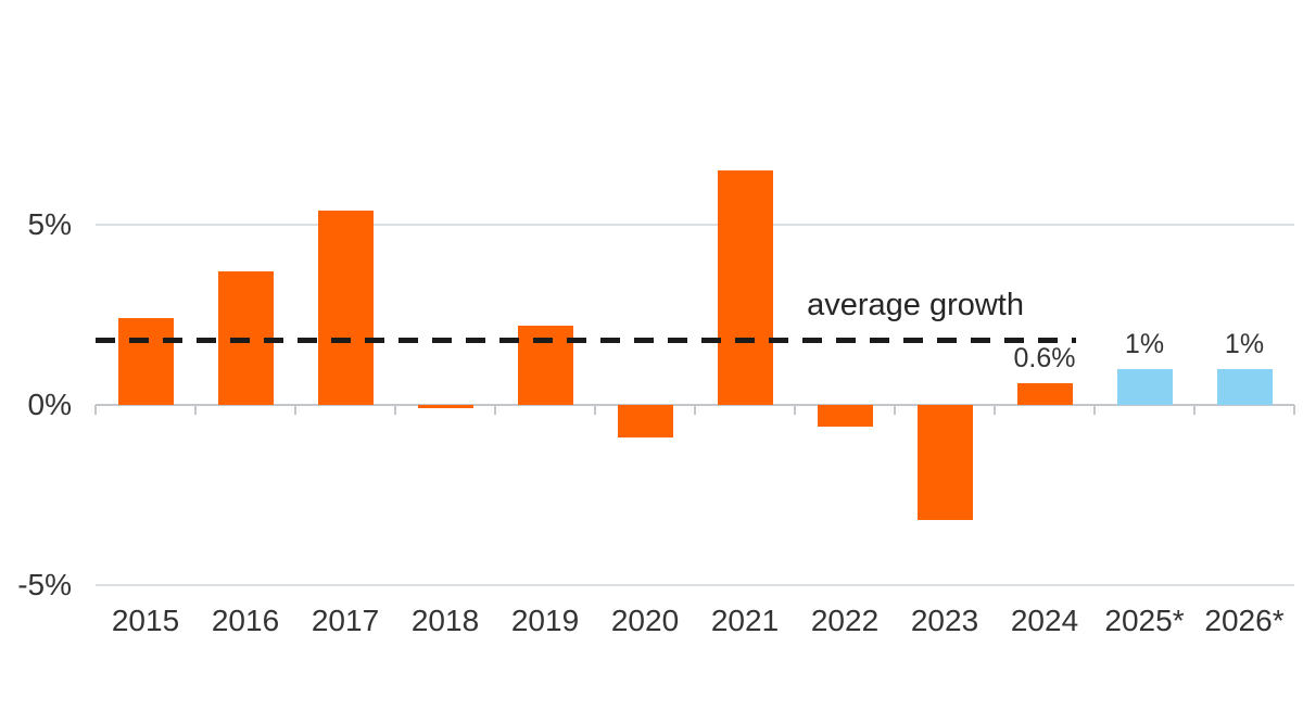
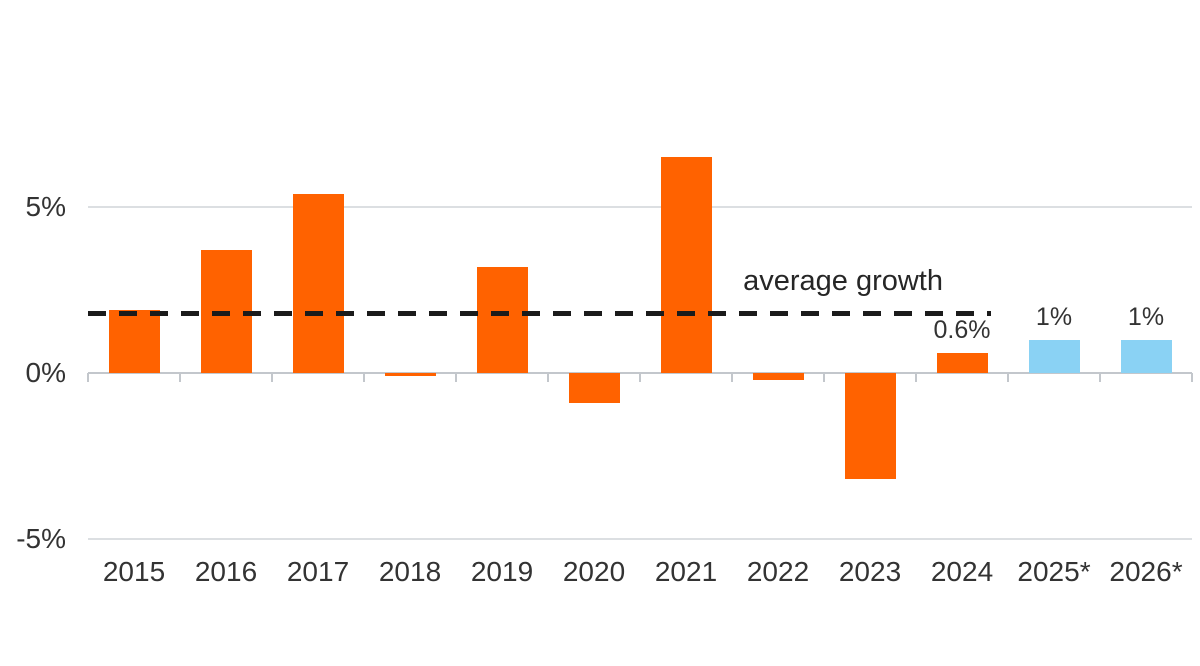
2015: 2.4% -> 1.9%
2019: 2.2% -> 3.2%
2022: -0.6% -> -0.2%
